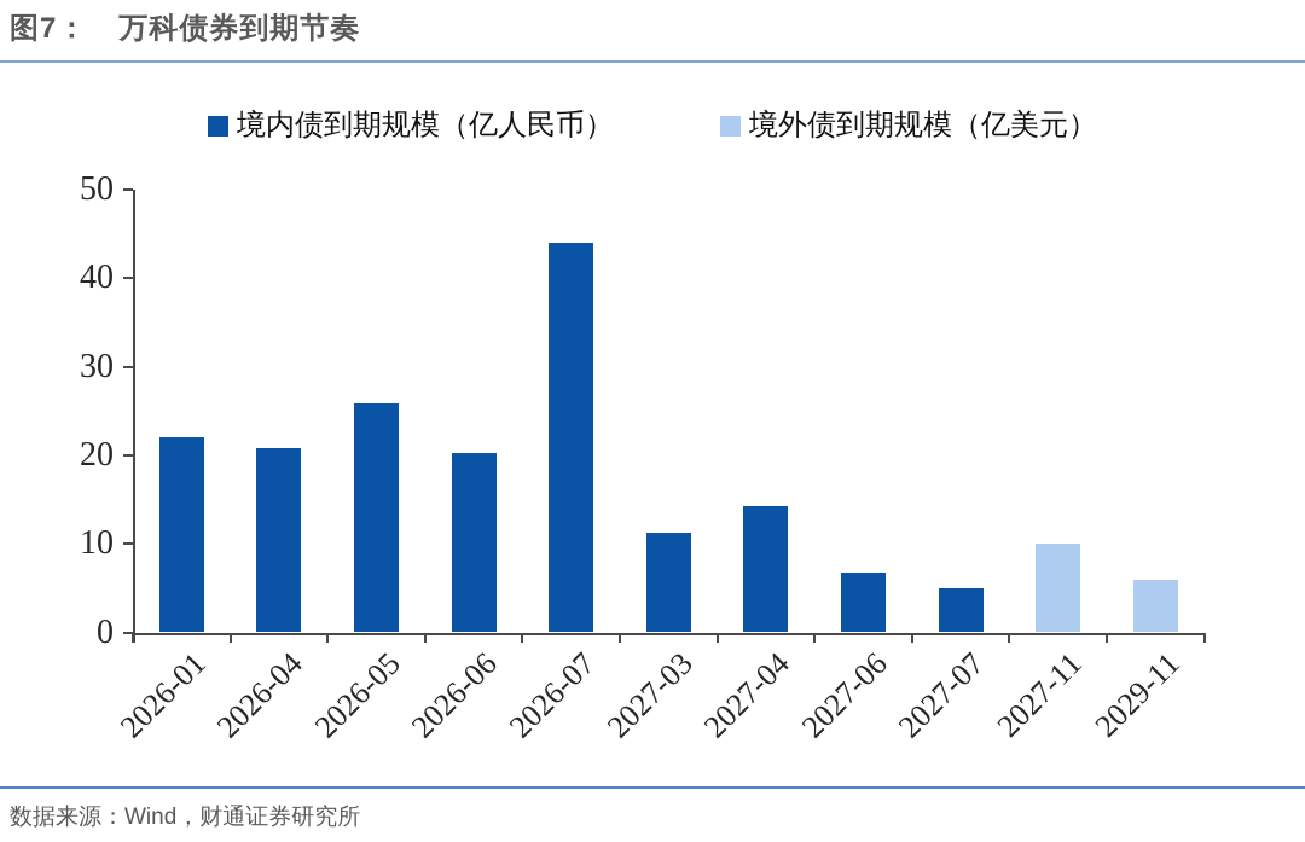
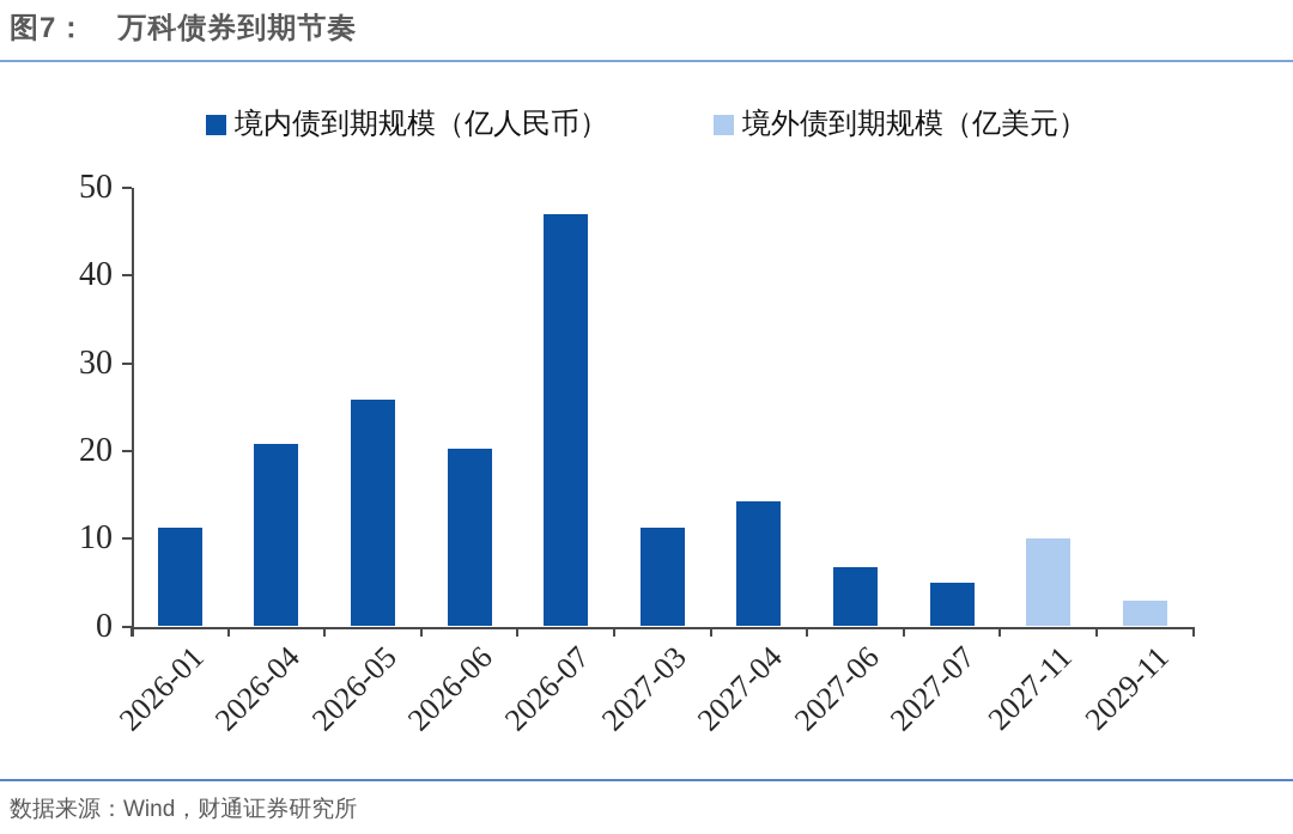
境内债到期规模（亿人民币）/2026-01: 22 -> 11
境内债到期规模（亿人民币）/2026-07: 44 -> 47
境外债到期规模（亿美元）/2029-11: 6 -> 3
